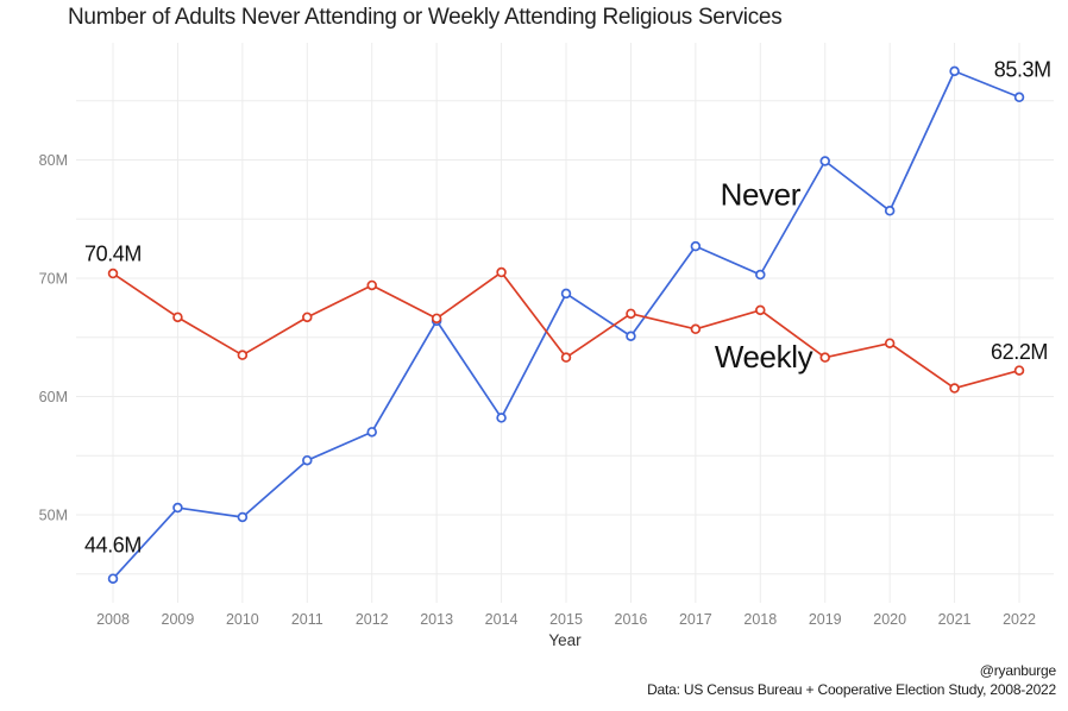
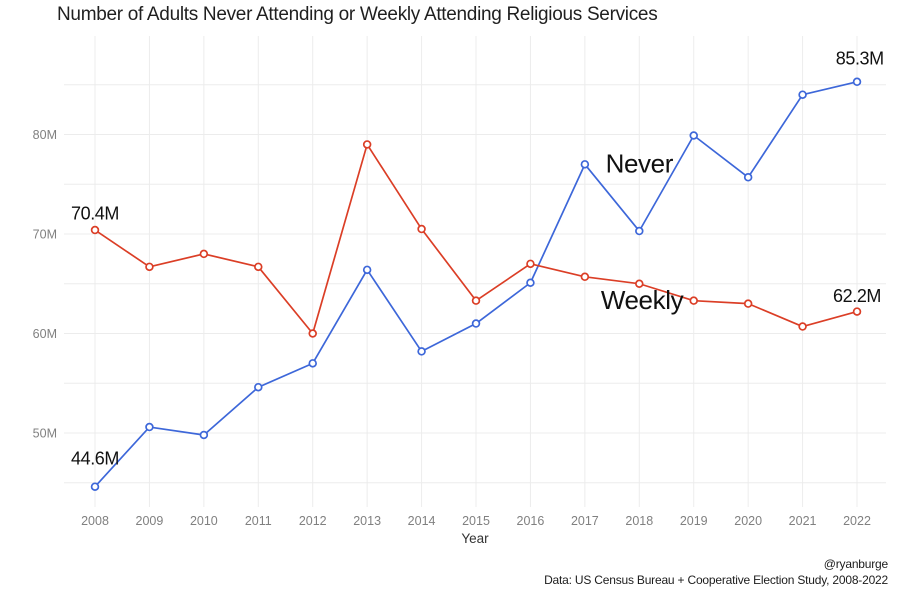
Weekly/2010: 64M -> 68M
Weekly/2012: 69M -> 60M
Weekly/2013: 67M -> 79M
Never/2015: 69M -> 61M
Never/2017: 73M -> 77M
Weekly/2018: 67M -> 65M
Weekly/2020: 64M -> 63M
Never/2021: 88M -> 84M
